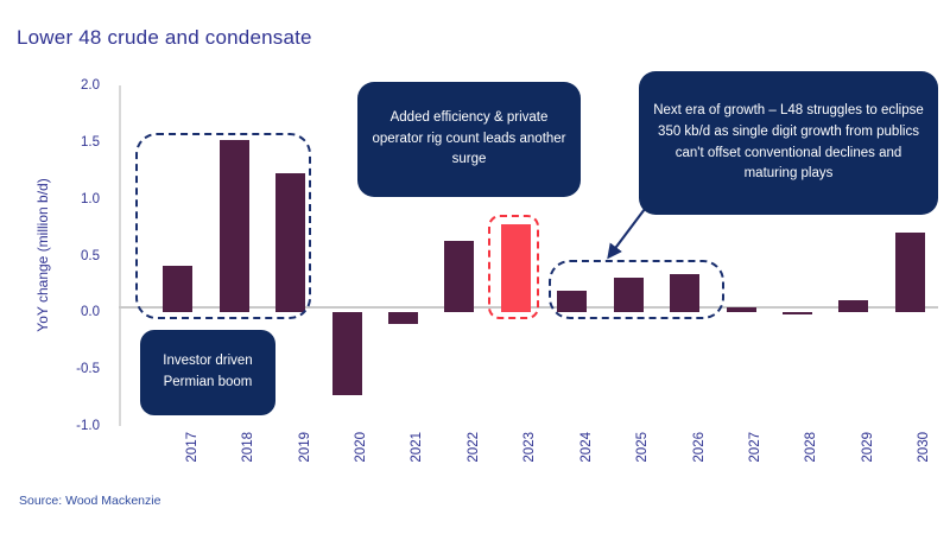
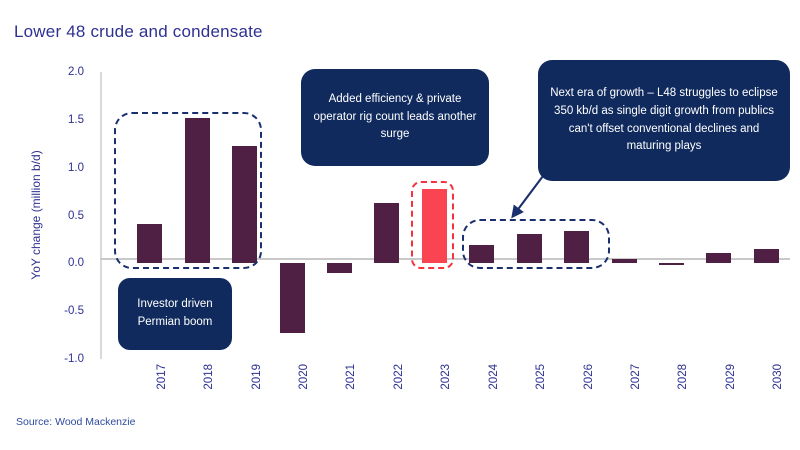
2030: 0.7 -> 0.1
